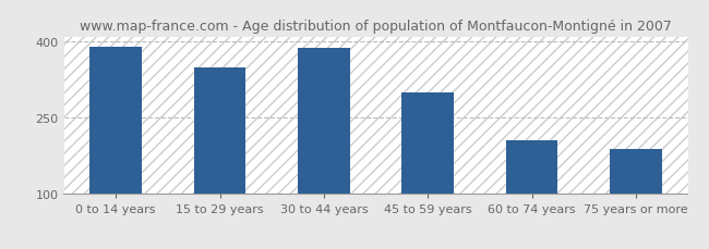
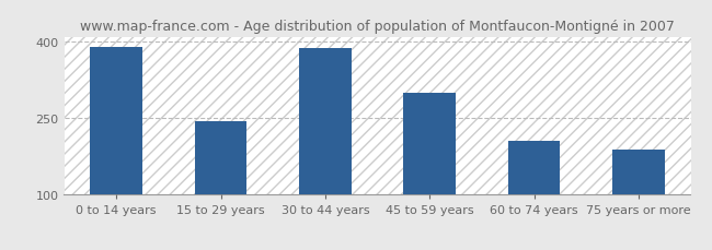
15 to 29 years: 348 -> 245
